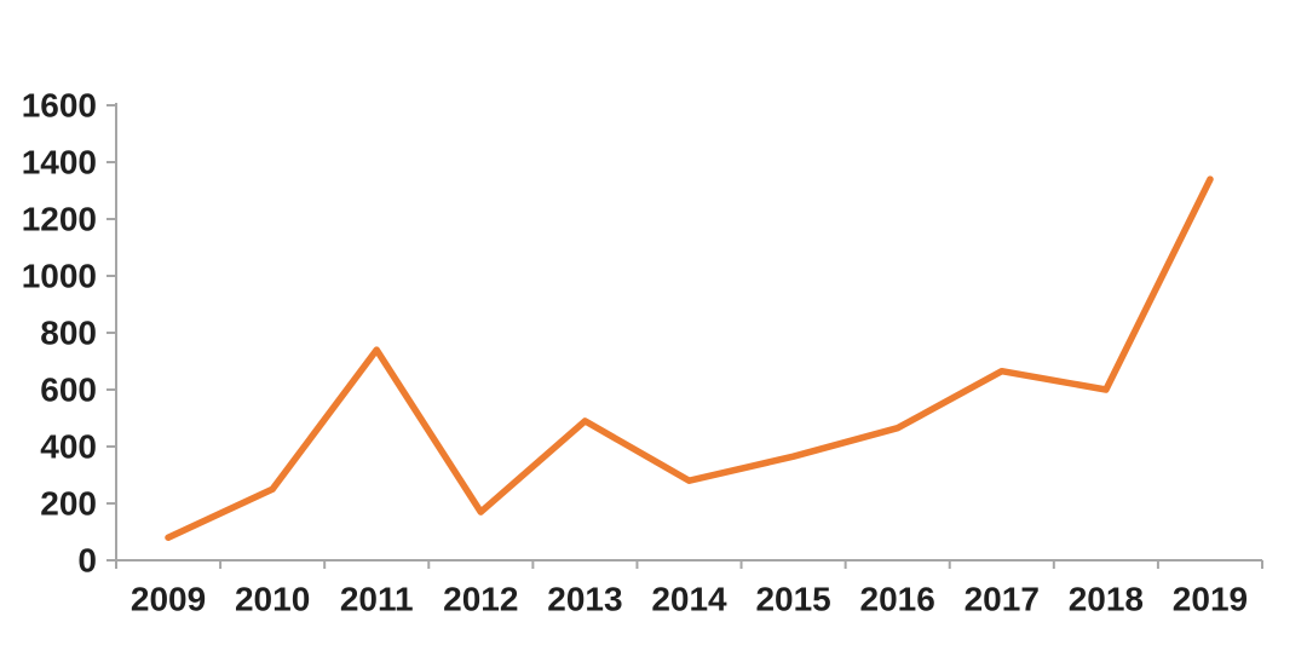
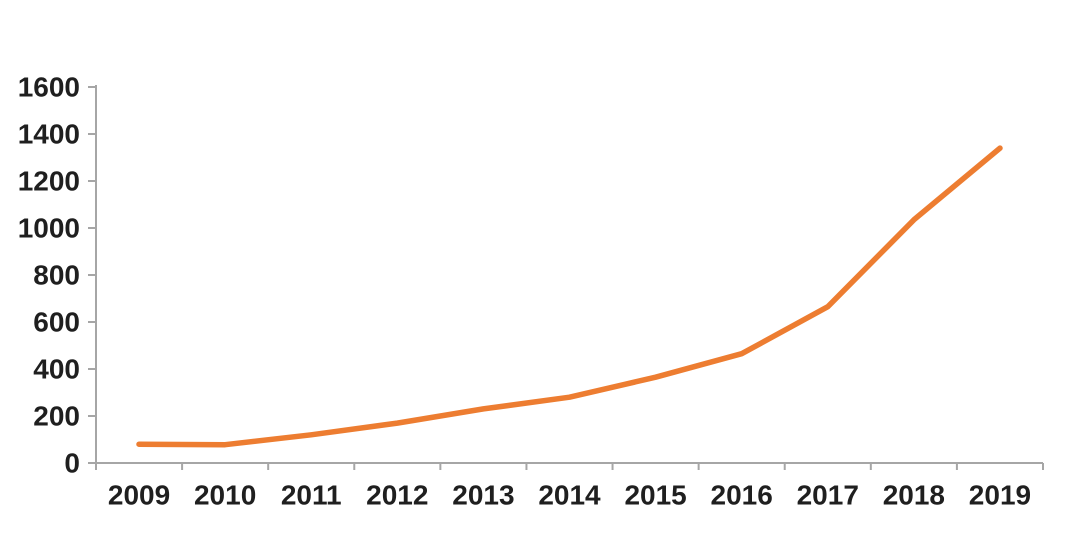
2010: 250 -> 80
2011: 740 -> 120
2013: 490 -> 230
2018: 600 -> 1040
